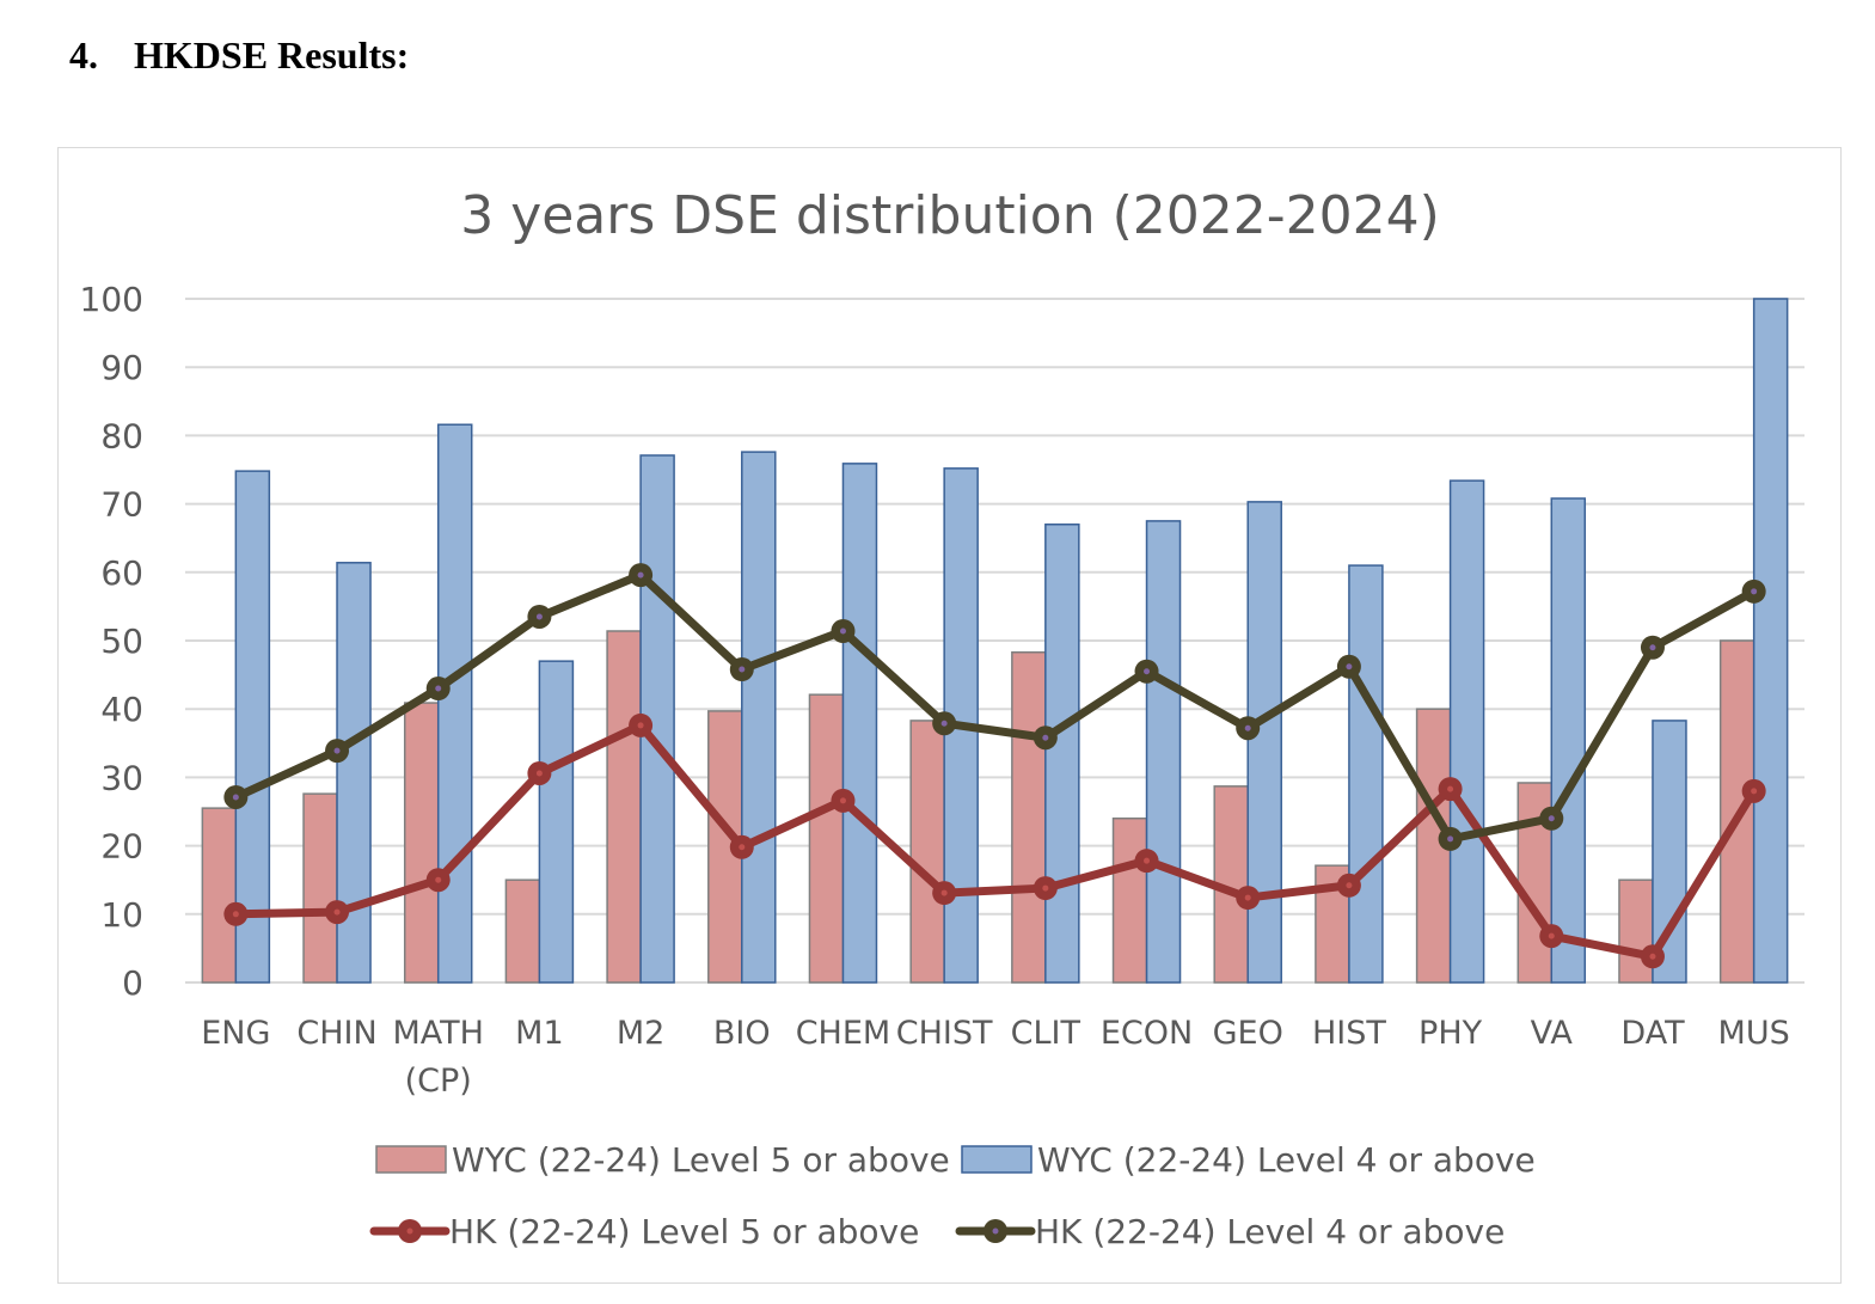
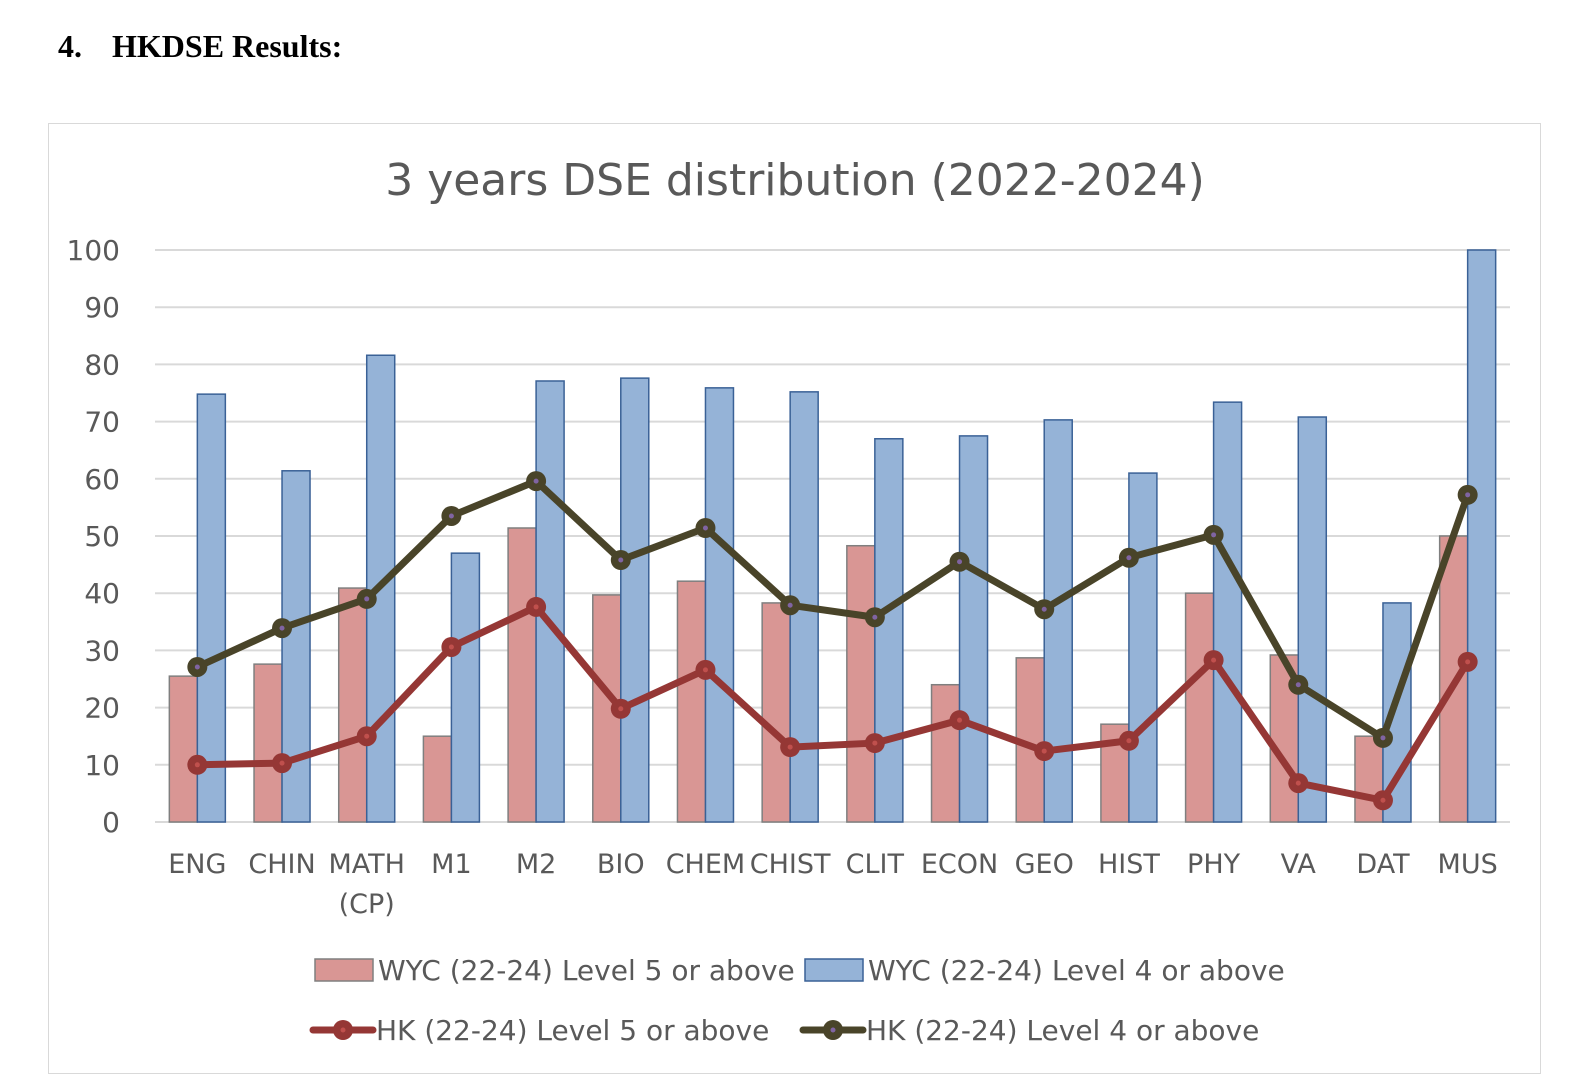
HK (22-24) Level 4 or above/MATH (CP): 43 -> 39
HK (22-24) Level 4 or above/PHY: 21 -> 50
HK (22-24) Level 4 or above/DAT: 49 -> 15
